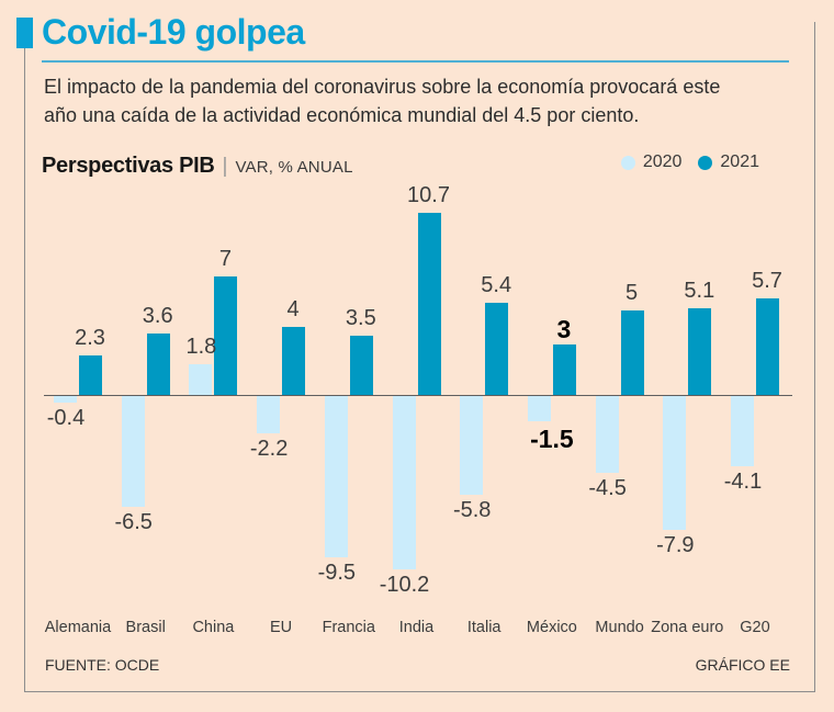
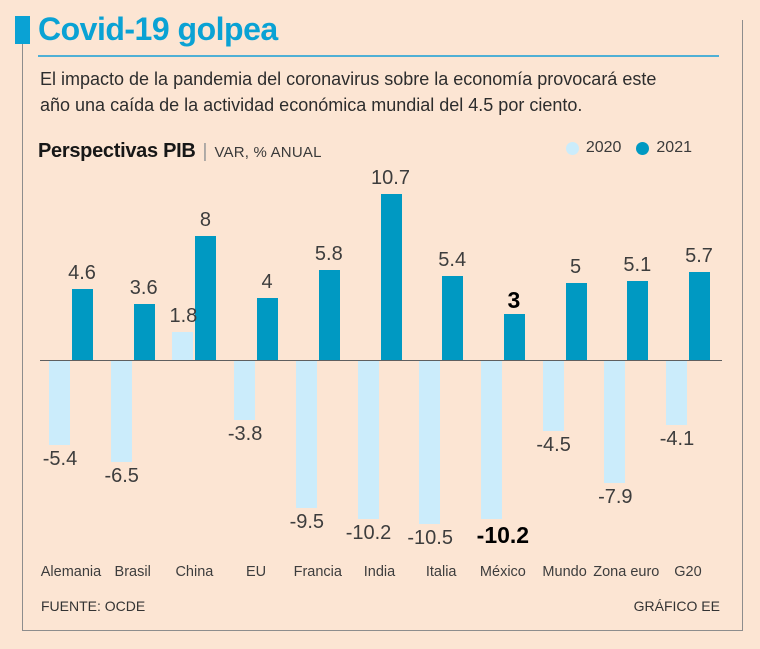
2020/Alemania: -0.4 -> -5.4
2021/Alemania: 2.3 -> 4.6
2021/China: 7 -> 8
2020/EU: -2.2 -> -3.8
2021/Francia: 3.5 -> 5.8
2020/Italia: -5.8 -> -10.5
2020/México: -1.5 -> -10.2
